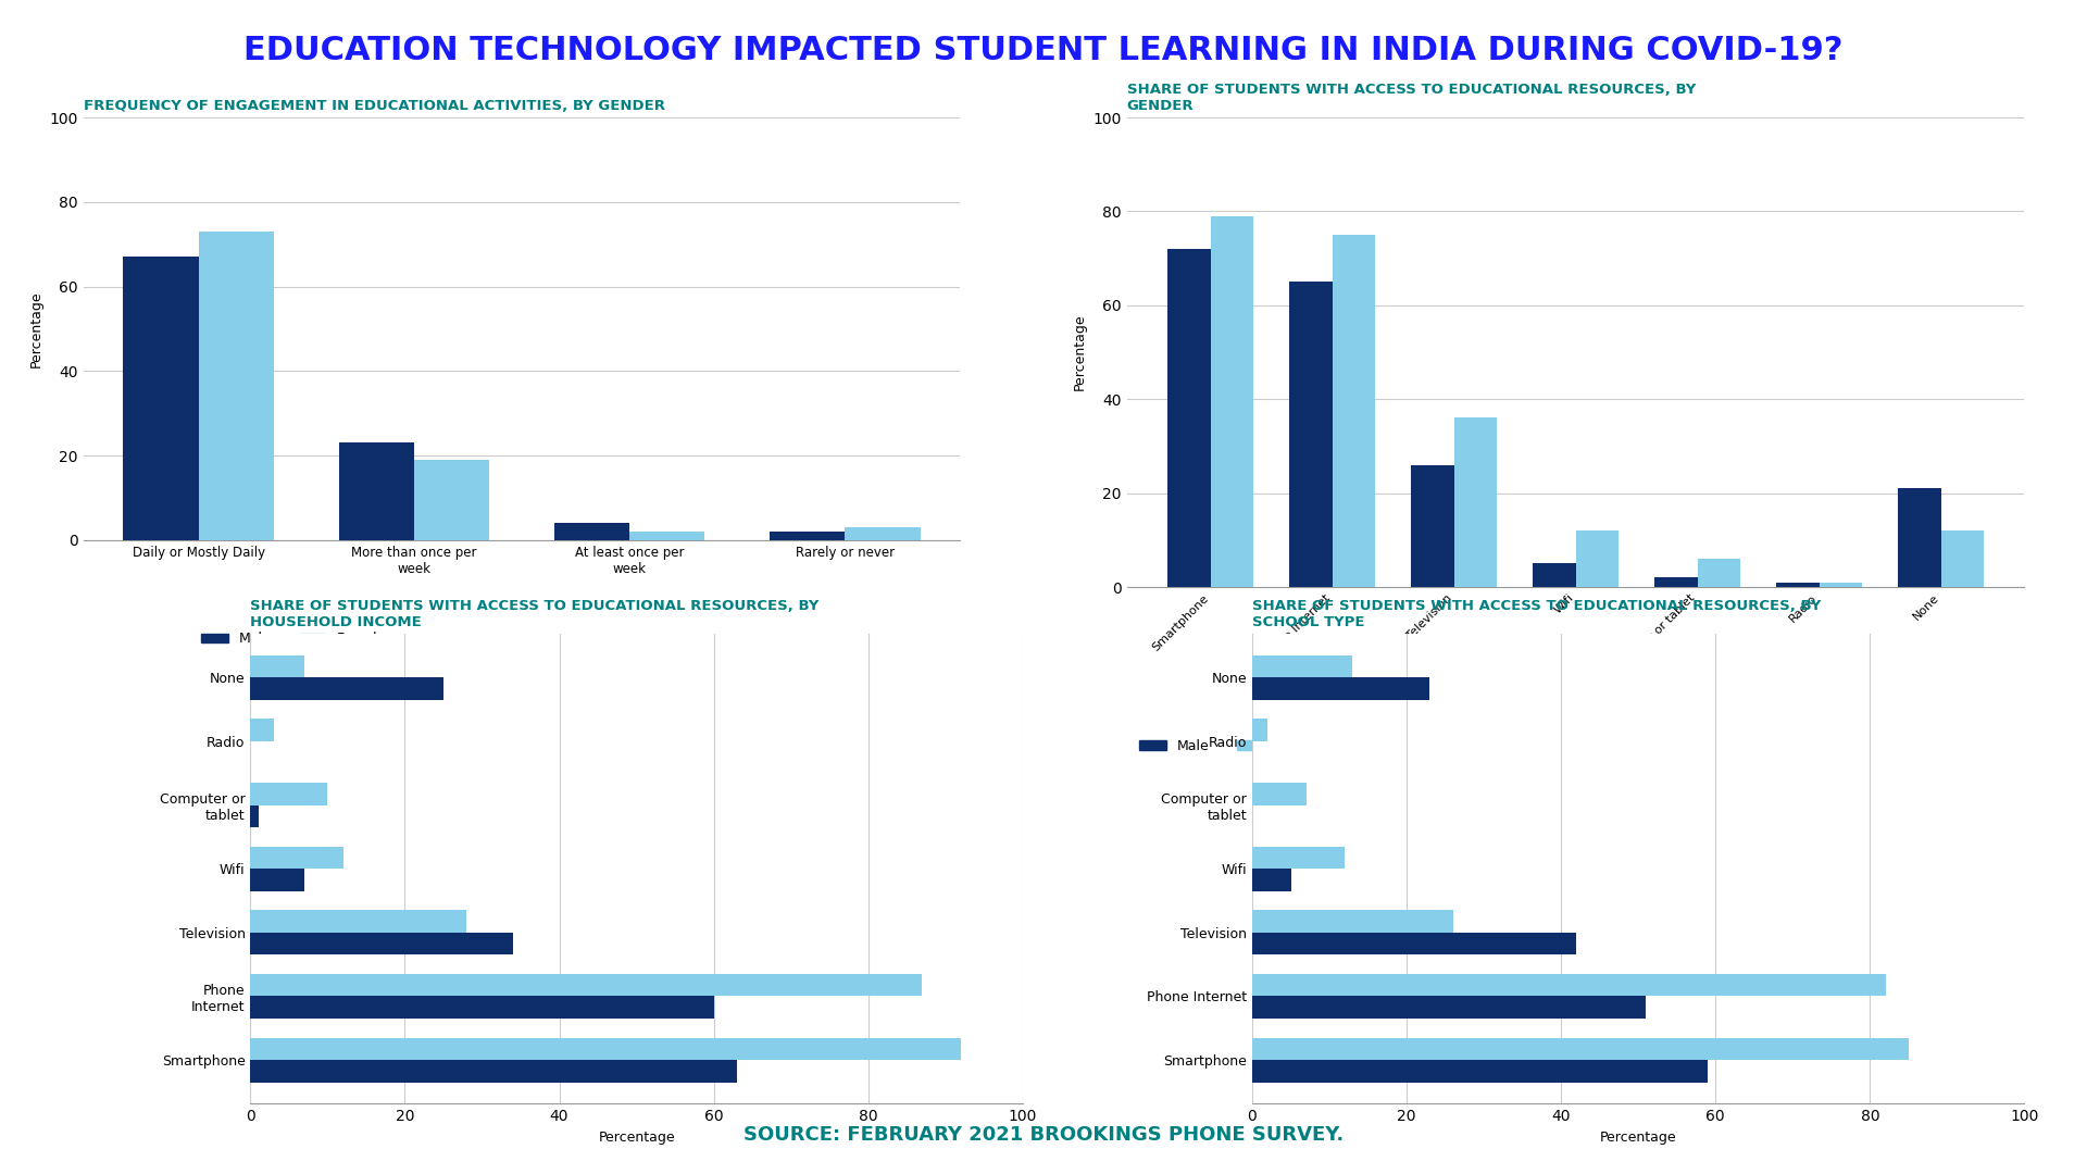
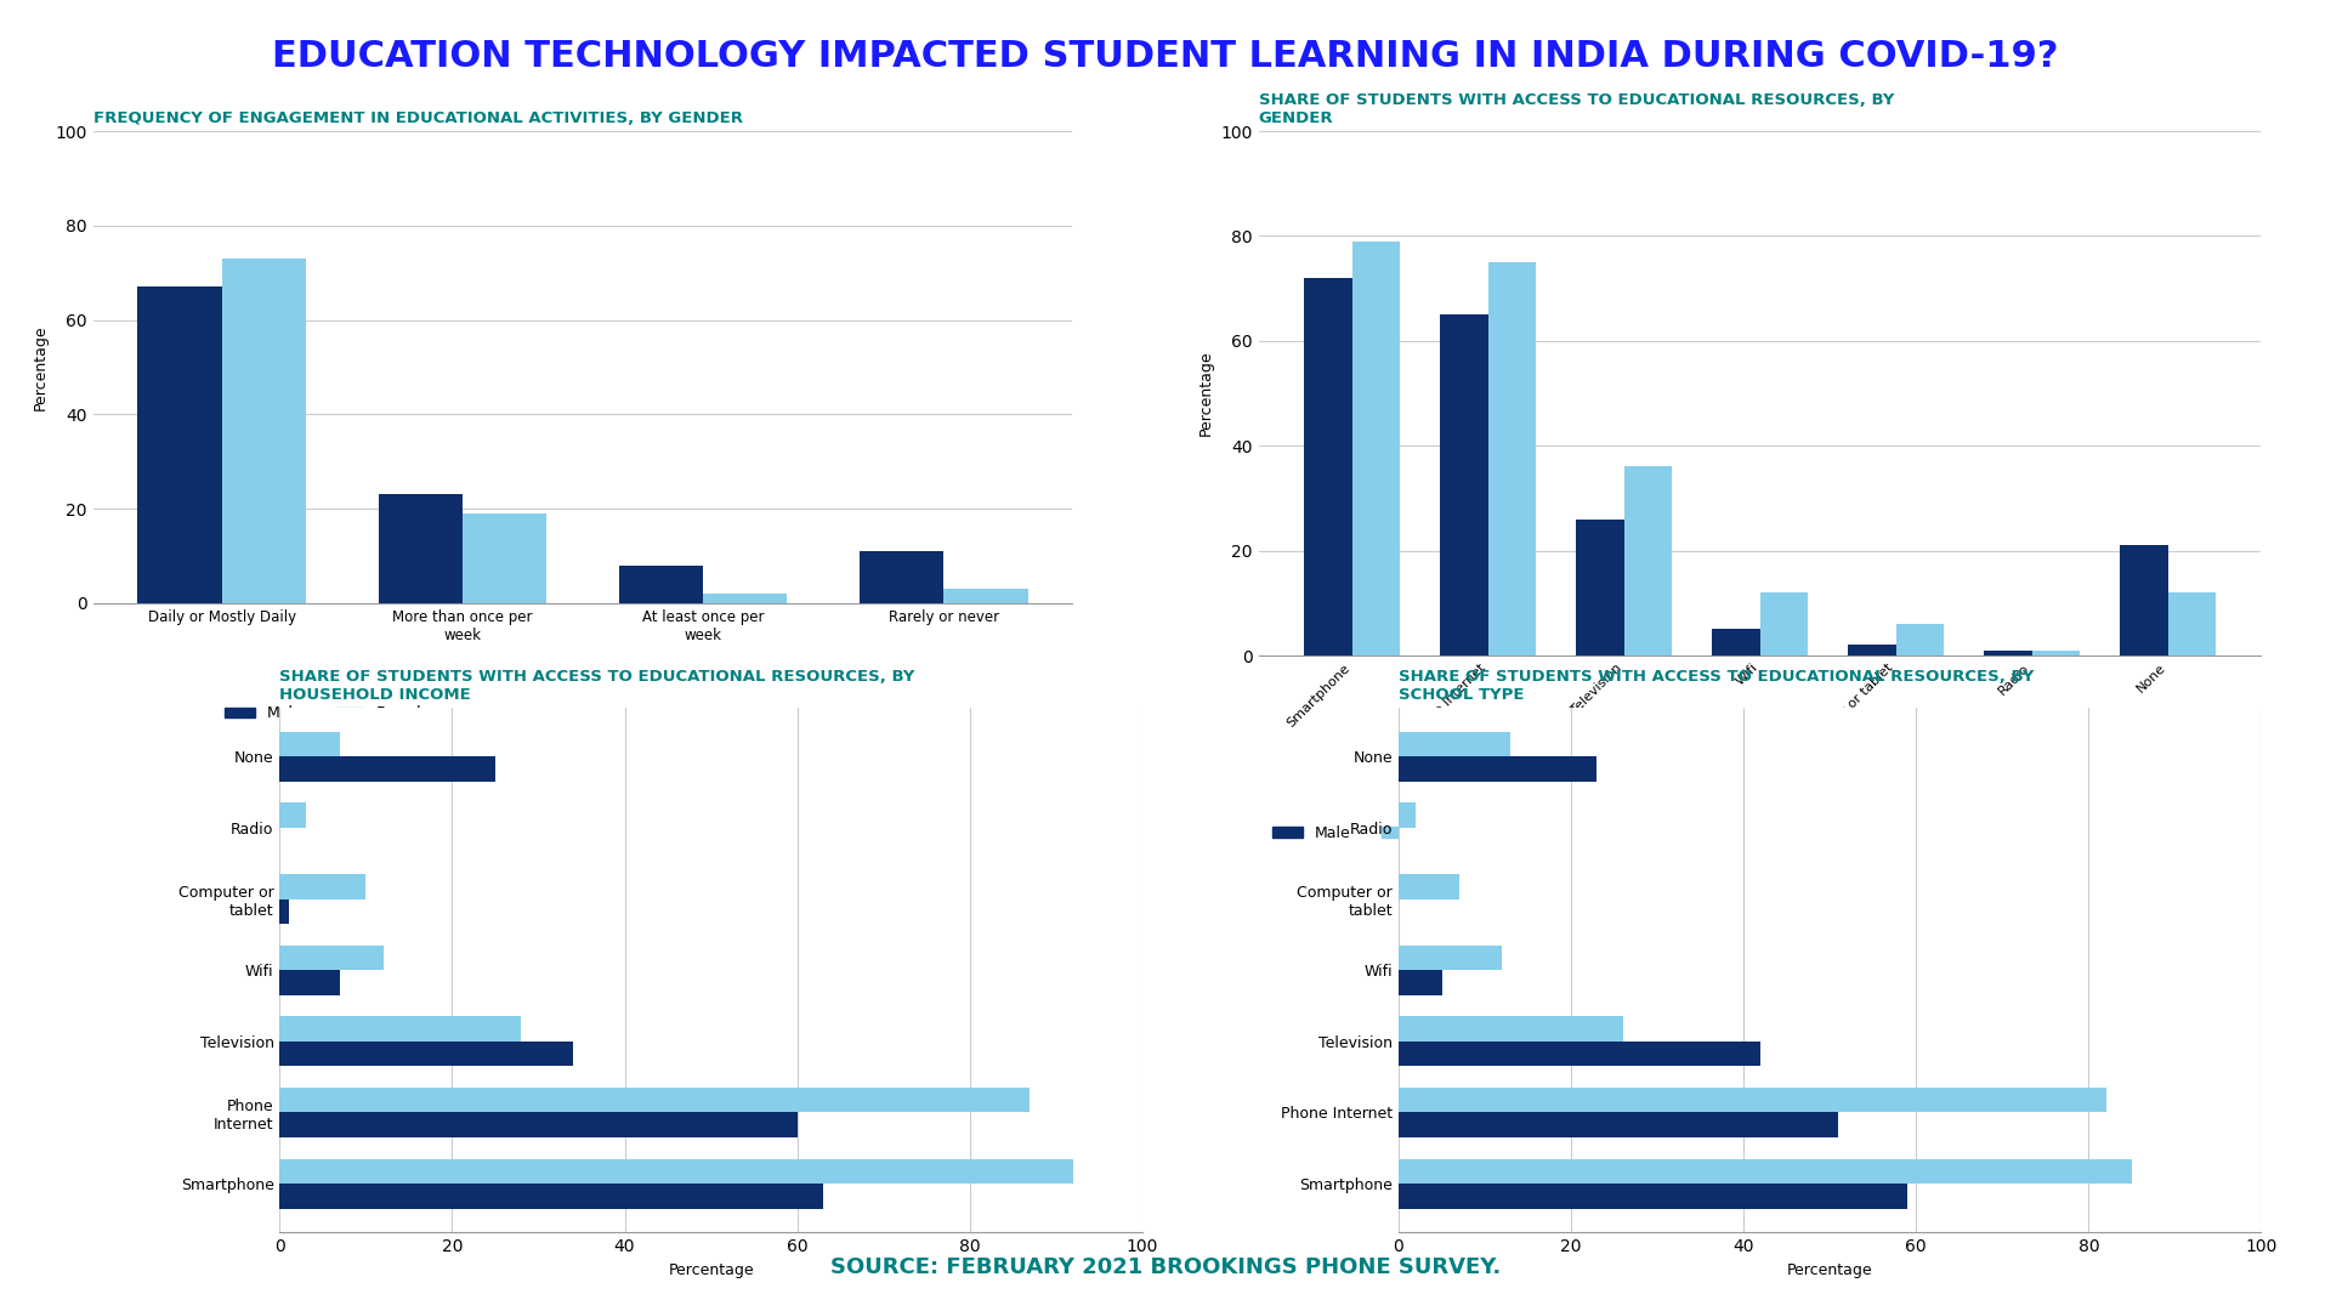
FREQUENCY OF ENGAGEMENT IN EDUCATIONAL ACTIVITIES, BY GENDER/Male/At least once per week: 4 -> 8
FREQUENCY OF ENGAGEMENT IN EDUCATIONAL ACTIVITIES, BY GENDER/Male/Rarely or never: 2 -> 11
